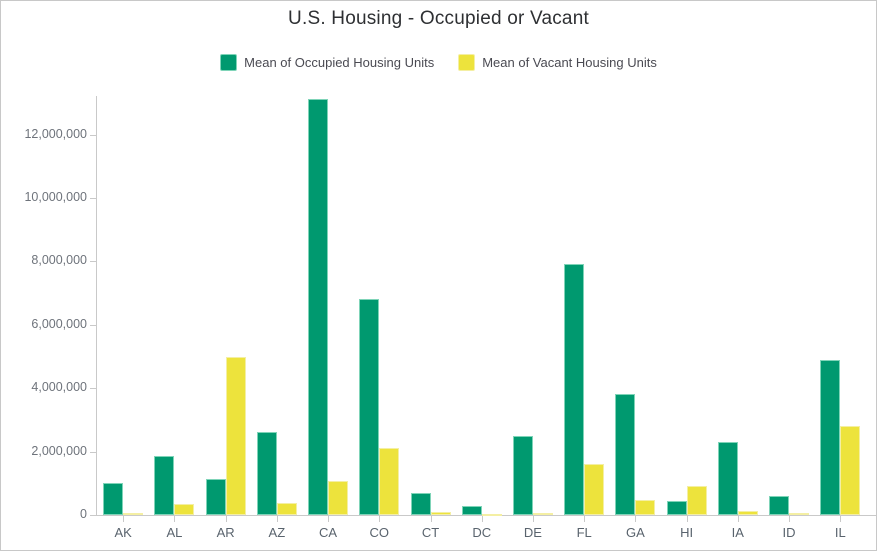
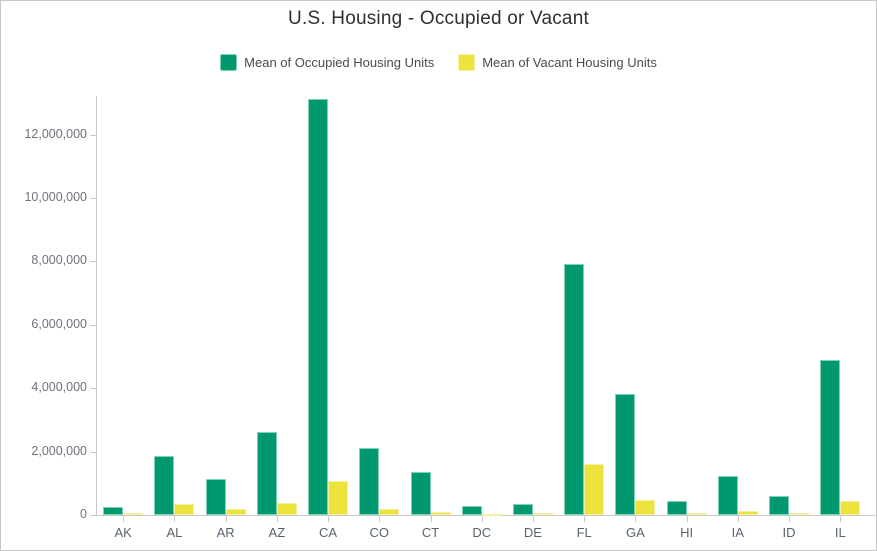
Mean of Occupied Housing Units/AK: 1000000 -> 200000
Mean of Vacant Housing Units/AR: 5000000 -> 200000
Mean of Occupied Housing Units/CO: 6800000 -> 2100000
Mean of Vacant Housing Units/CO: 2100000 -> 200000
Mean of Occupied Housing Units/CT: 700000 -> 1400000
Mean of Occupied Housing Units/DE: 2500000 -> 300000
Mean of Vacant Housing Units/HI: 900000 -> 100000
Mean of Occupied Housing Units/IA: 2300000 -> 1200000
Mean of Vacant Housing Units/IL: 2800000 -> 400000
